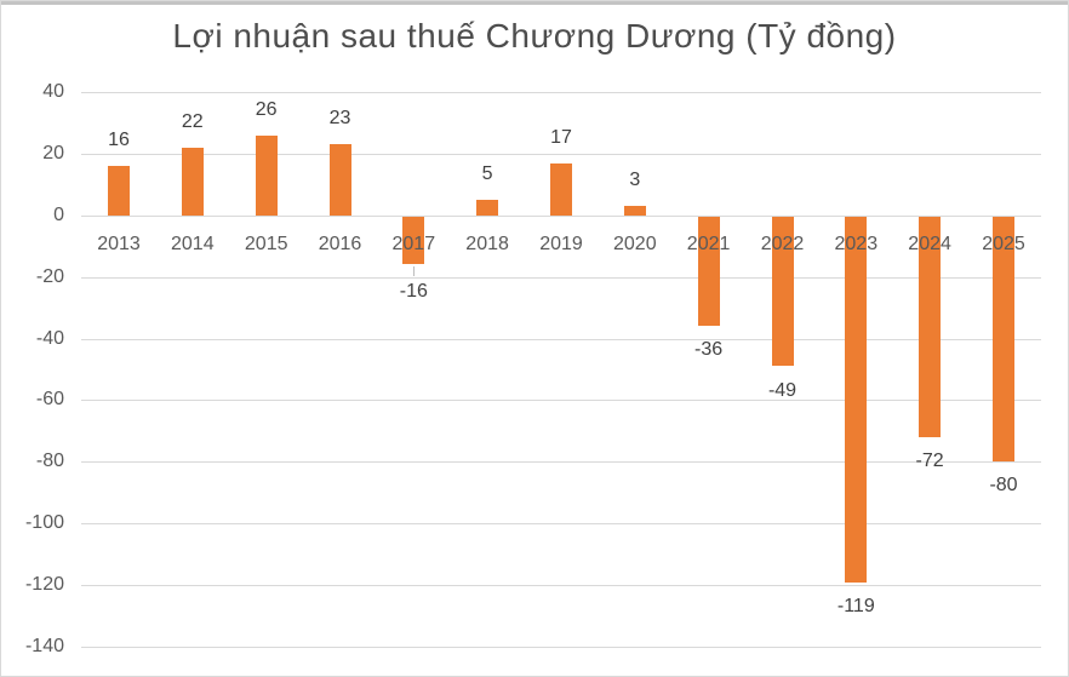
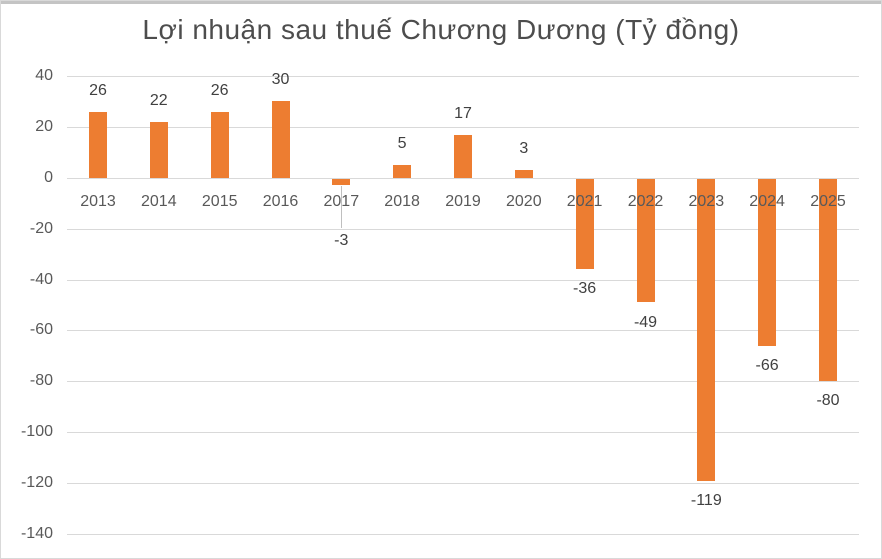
2013: 16 -> 26
2016: 23 -> 30
2017: -16 -> -3
2024: -72 -> -66
